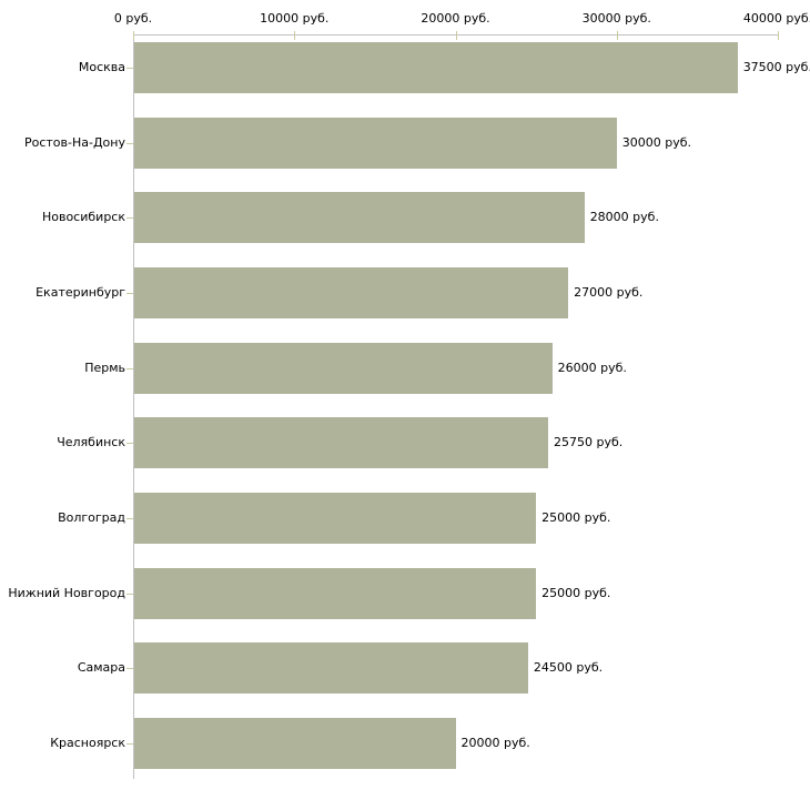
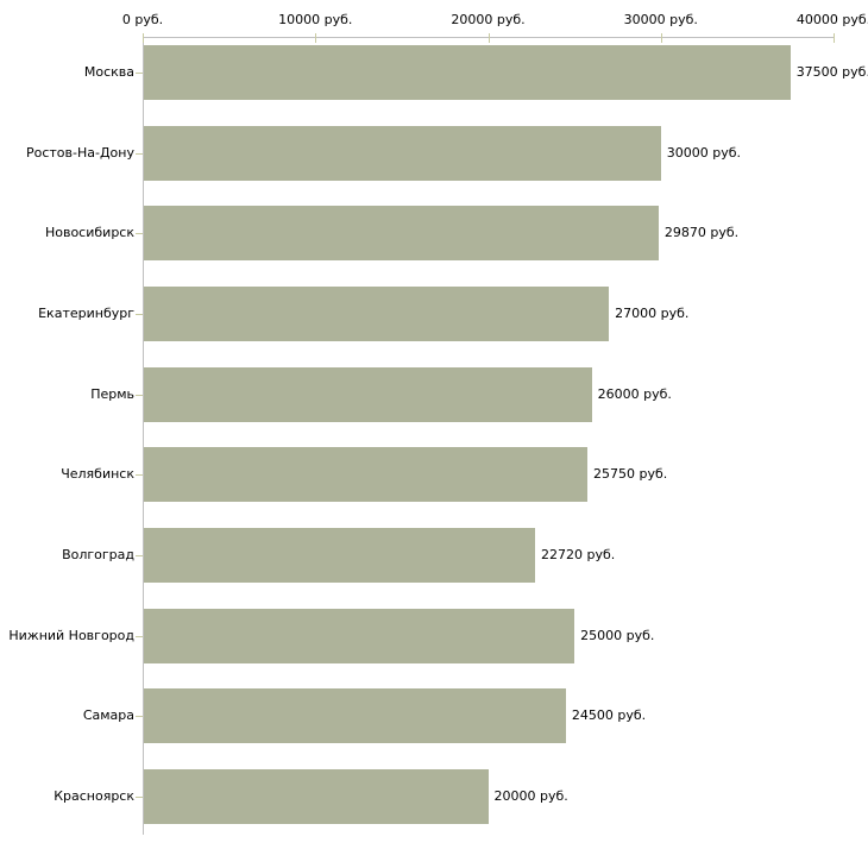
Новосибирск: 28000 -> 29870
Волгоград: 25000 -> 22720
